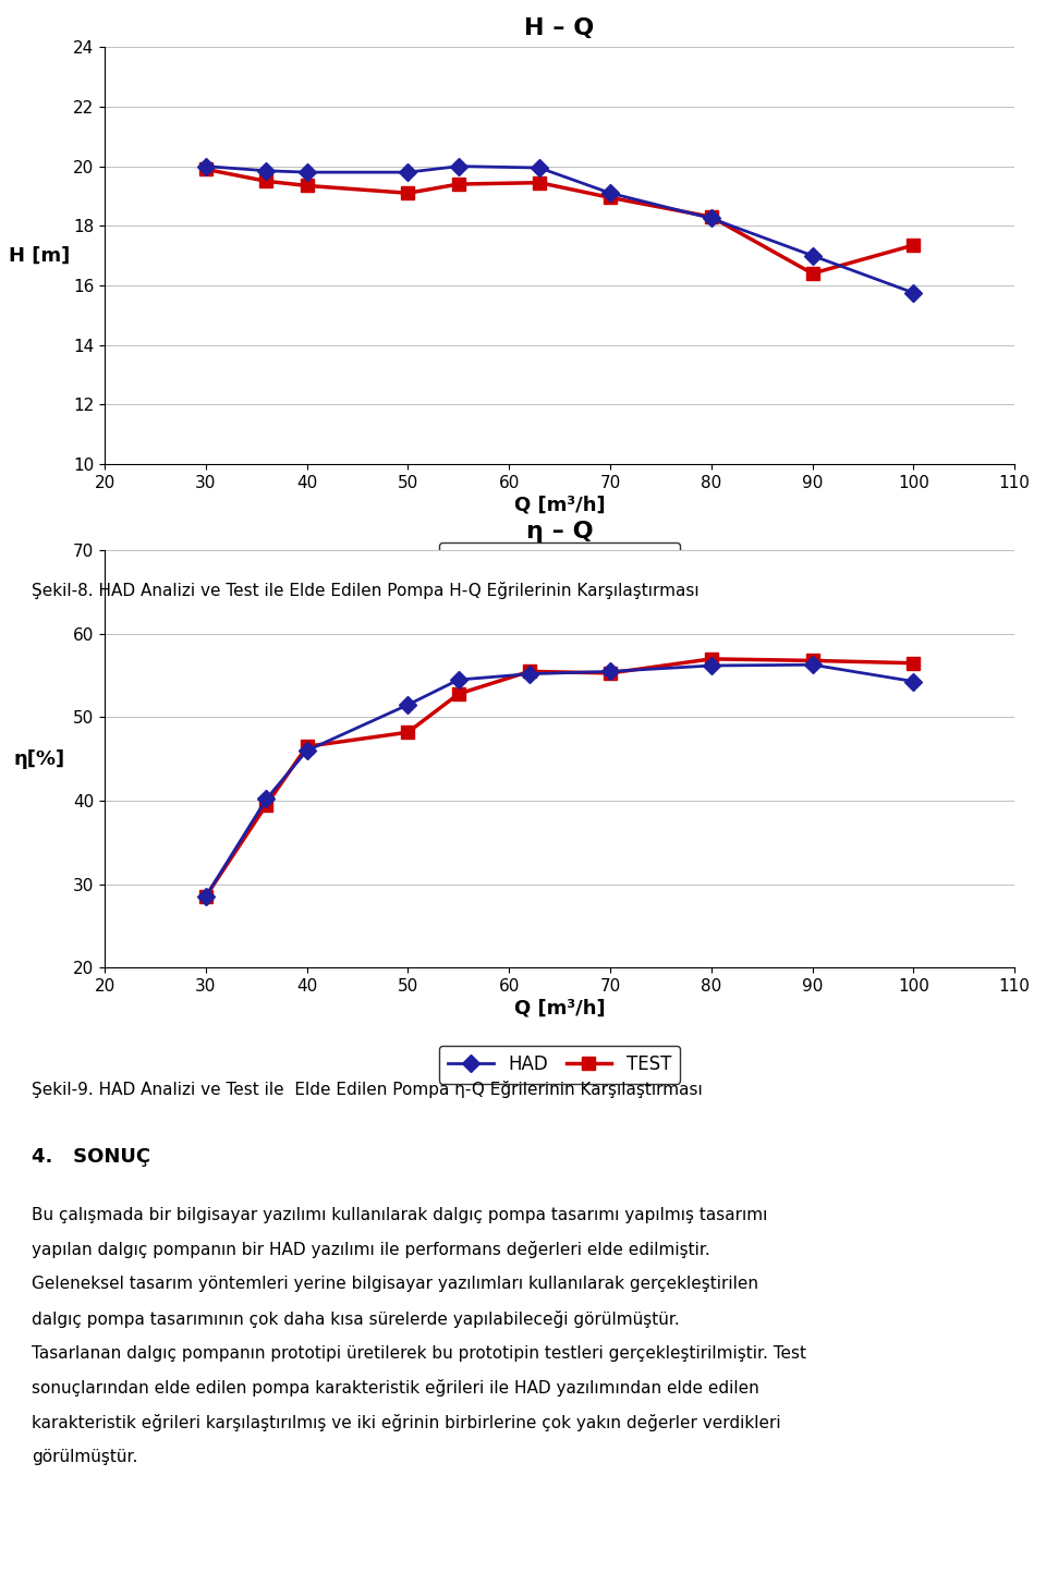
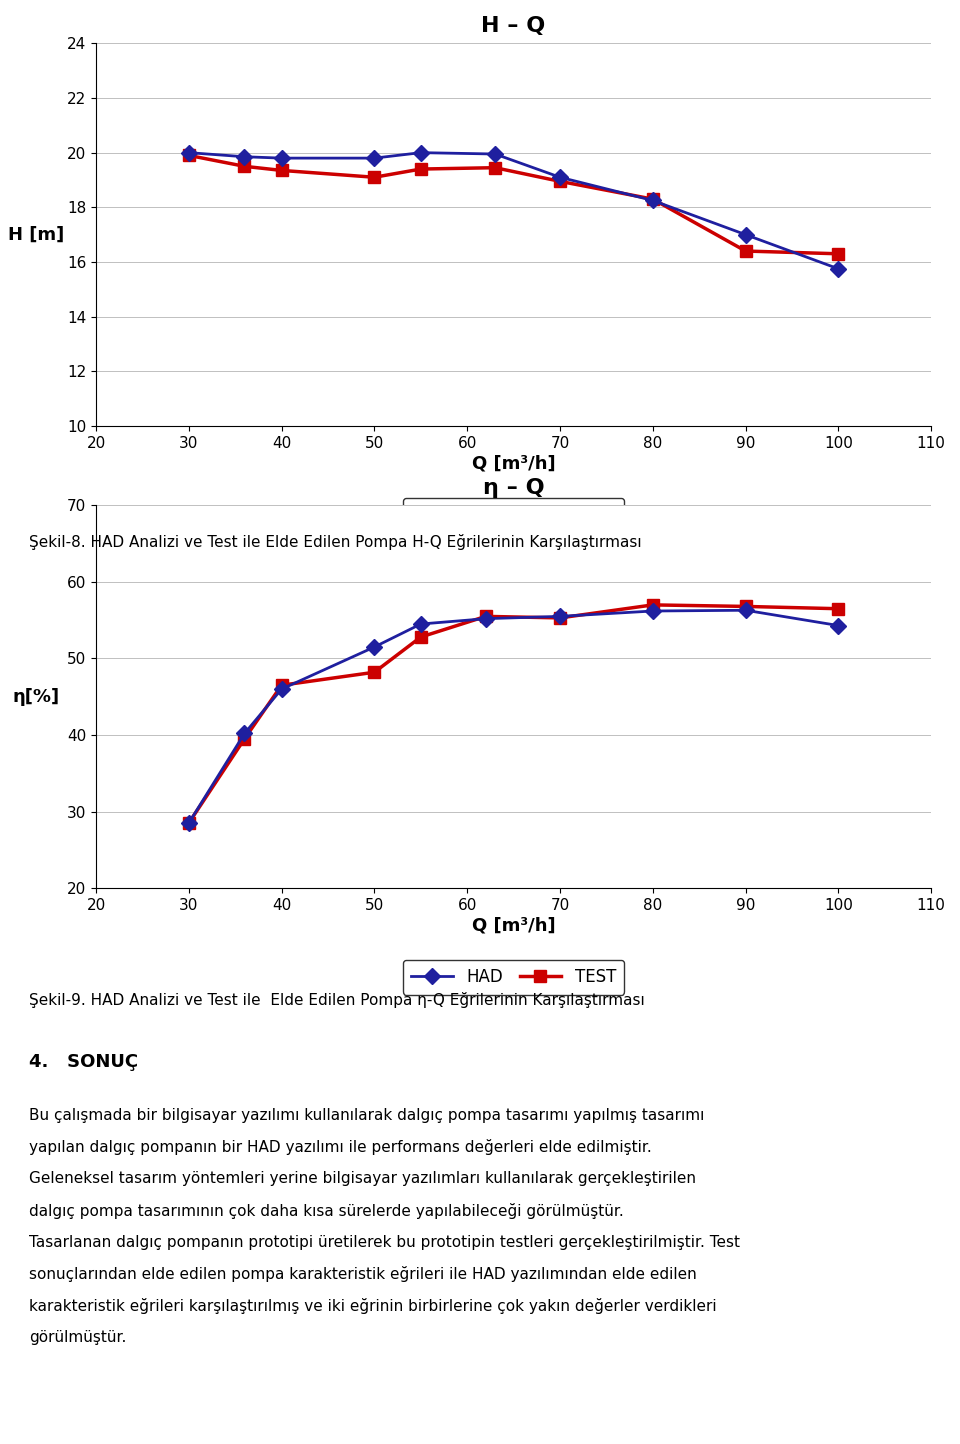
H – Q/TEST/100: 17.35 -> 16.30
